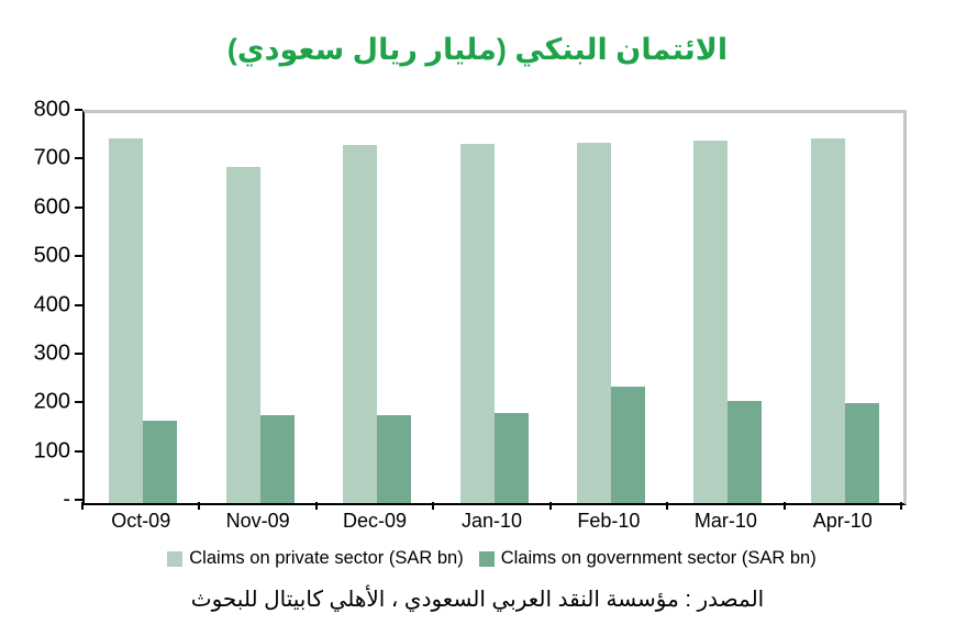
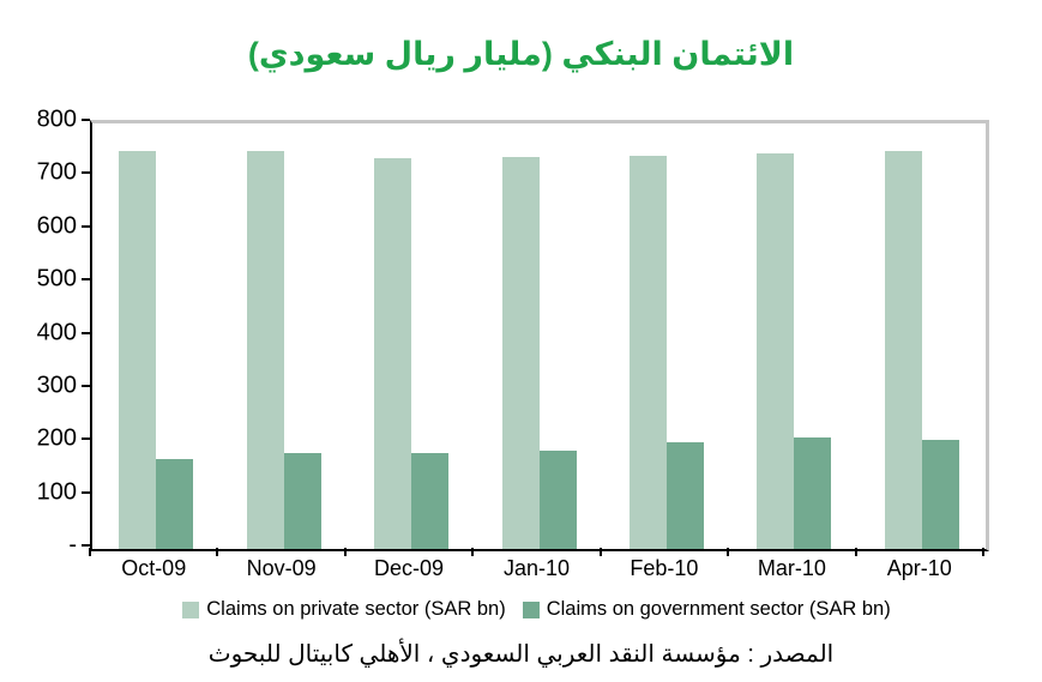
Claims on private sector (SAR bn)/Nov-09: 690 -> 750
Claims on government sector (SAR bn)/Feb-10: 240 -> 200
